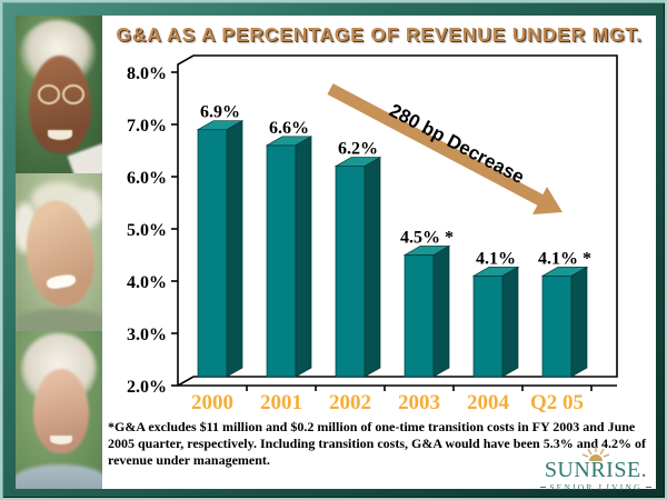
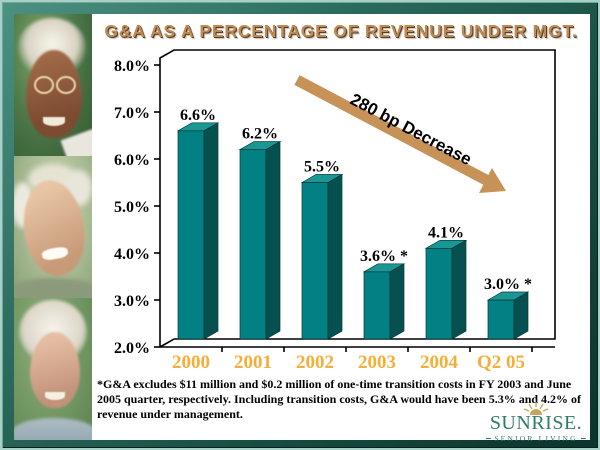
2000: 6.9% -> 6.6%
2001: 6.6% -> 6.2%
2002: 6.2% -> 5.5%
2003: 4.5% -> 3.6%
Q2 05: 4.1% -> 3.0%
